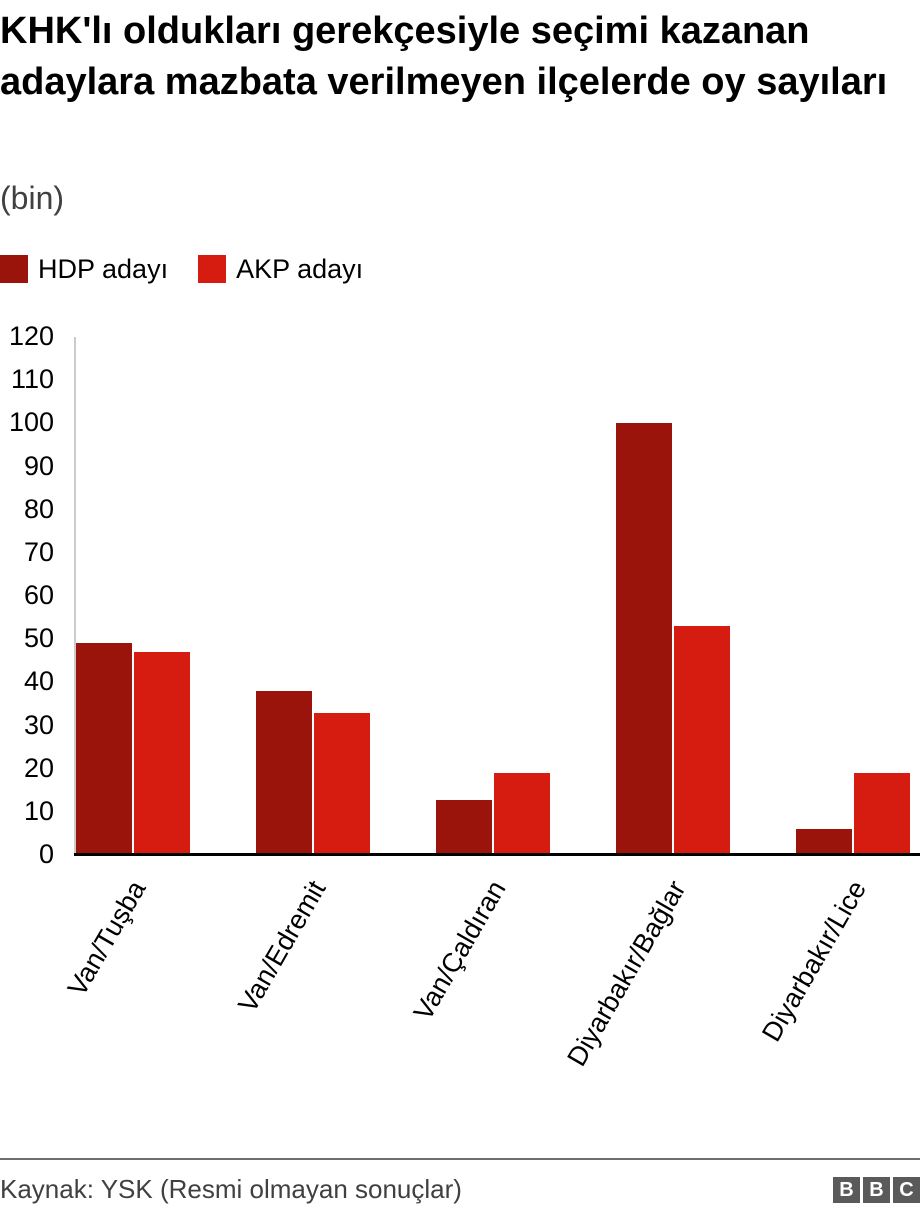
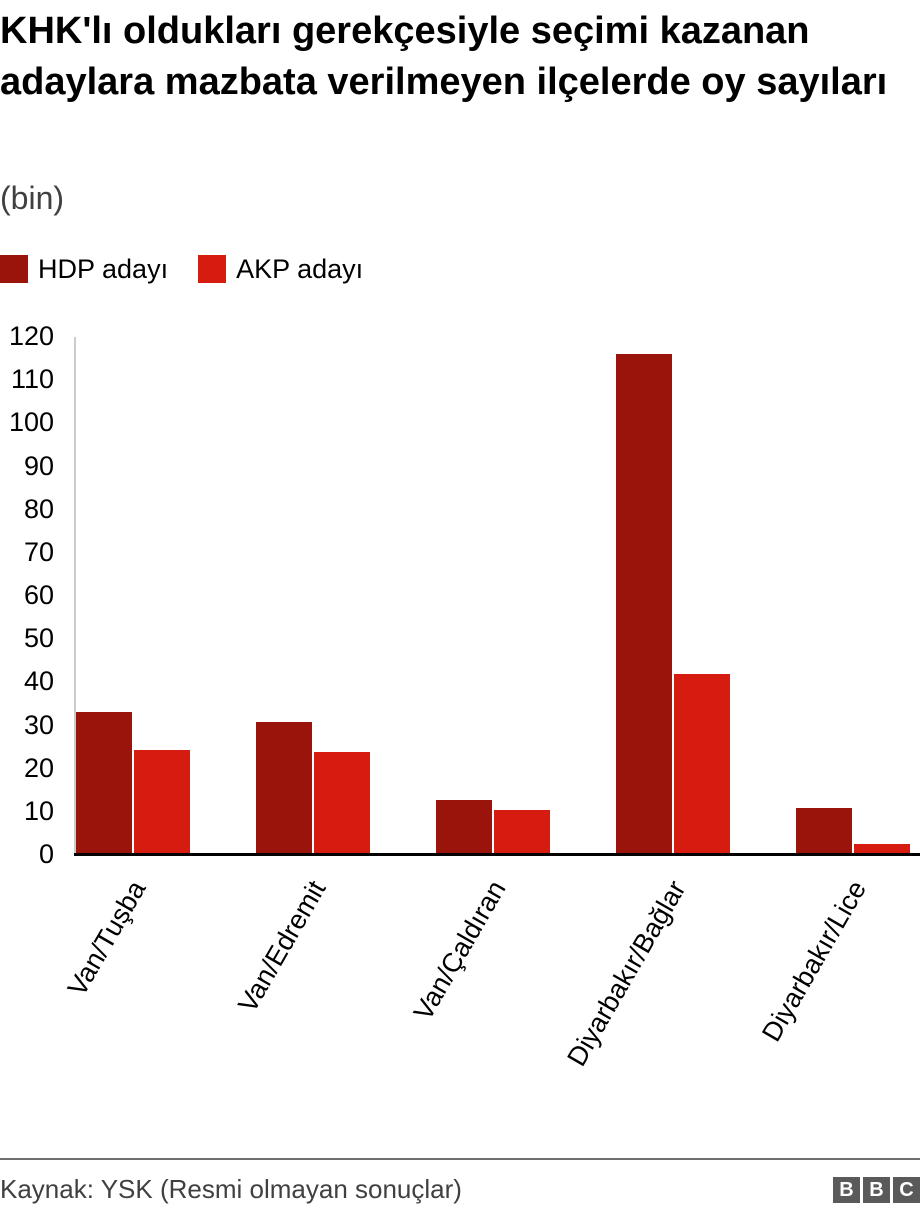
HDP adayı/Van/Tuşba: 49 -> 33
AKP adayı/Van/Tuşba: 47 -> 24
HDP adayı/Van/Edremit: 38 -> 31
AKP adayı/Van/Edremit: 33 -> 24
AKP adayı/Van/Çaldıran: 19 -> 10
HDP adayı/Diyarbakır/Bağlar: 100 -> 116
AKP adayı/Diyarbakır/Bağlar: 53 -> 42
HDP adayı/Diyarbakır/Lice: 6 -> 11
AKP adayı/Diyarbakır/Lice: 19 -> 2
